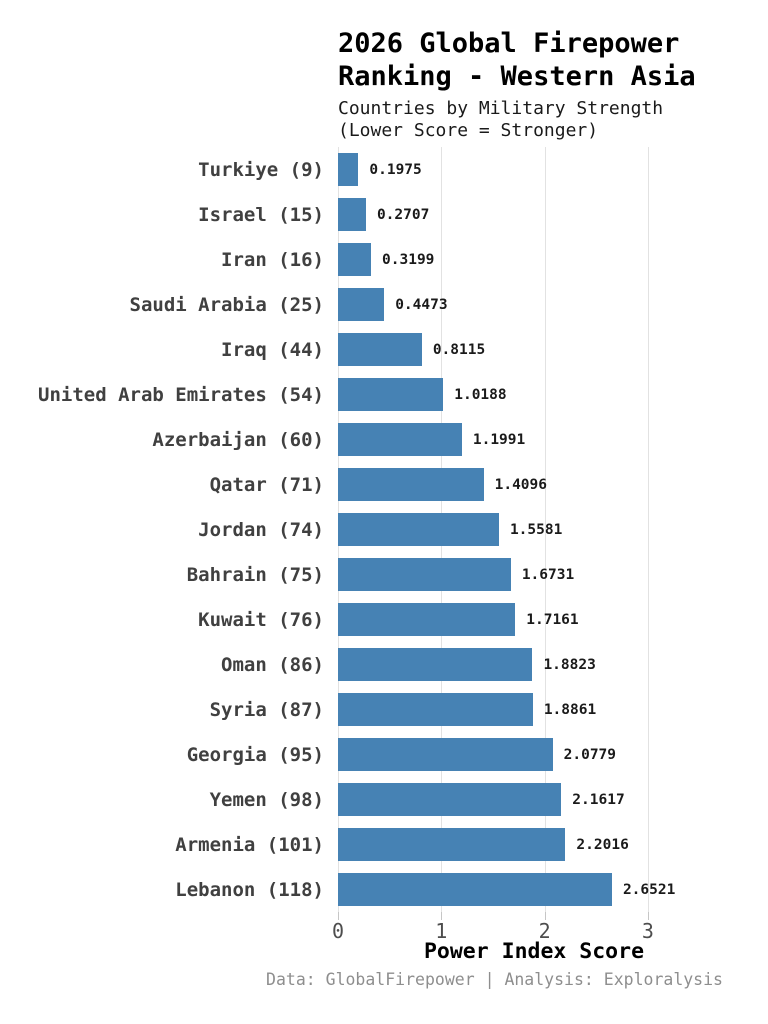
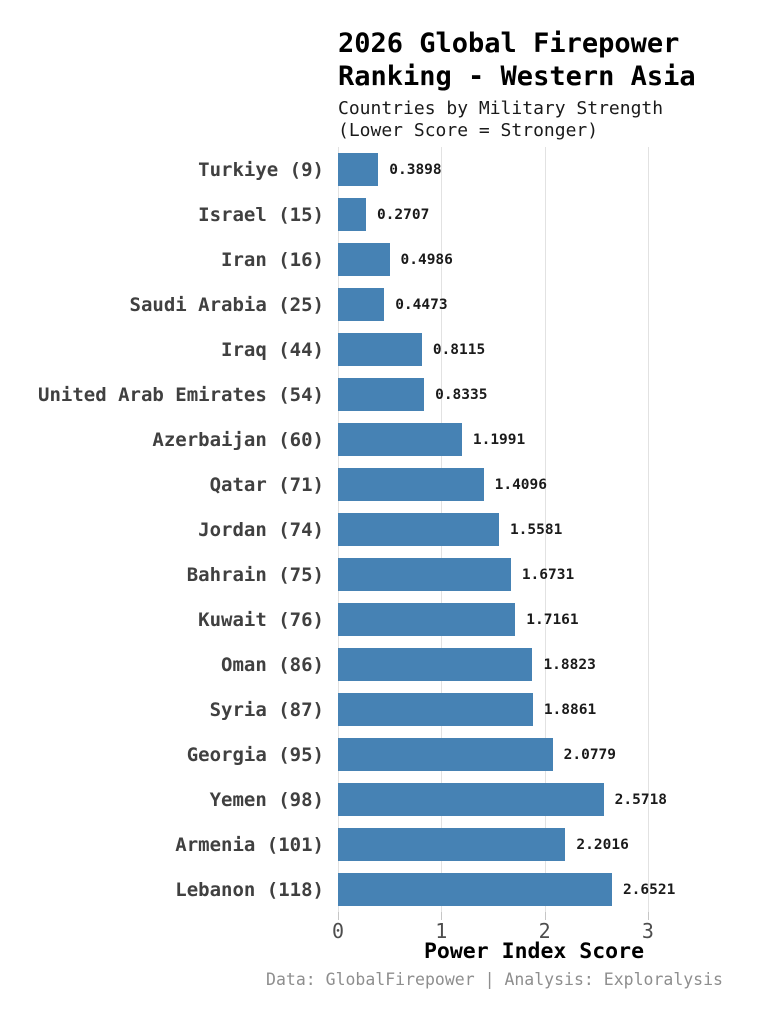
Turkiye (9): 0.1975 -> 0.3898
Iran (16): 0.3199 -> 0.4986
United Arab Emirates (54): 1.0188 -> 0.8335
Yemen (98): 2.1617 -> 2.5718
